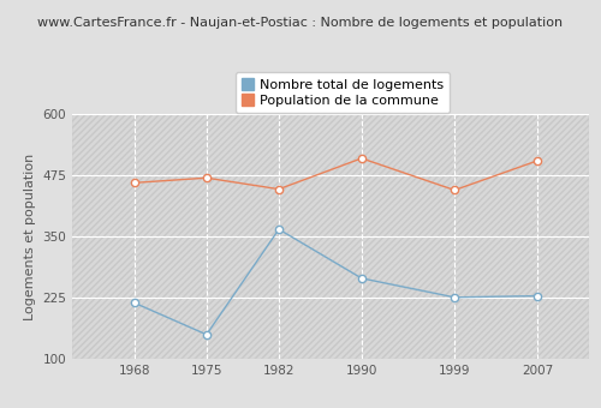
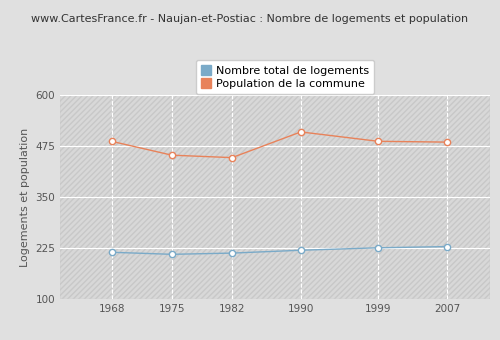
Population de la commune/1968: 460 -> 487
Nombre total de logements/1975: 150 -> 210
Population de la commune/1975: 470 -> 453
Nombre total de logements/1982: 365 -> 213
Nombre total de logements/1990: 265 -> 220
Population de la commune/1999: 445 -> 487
Population de la commune/2007: 505 -> 485
